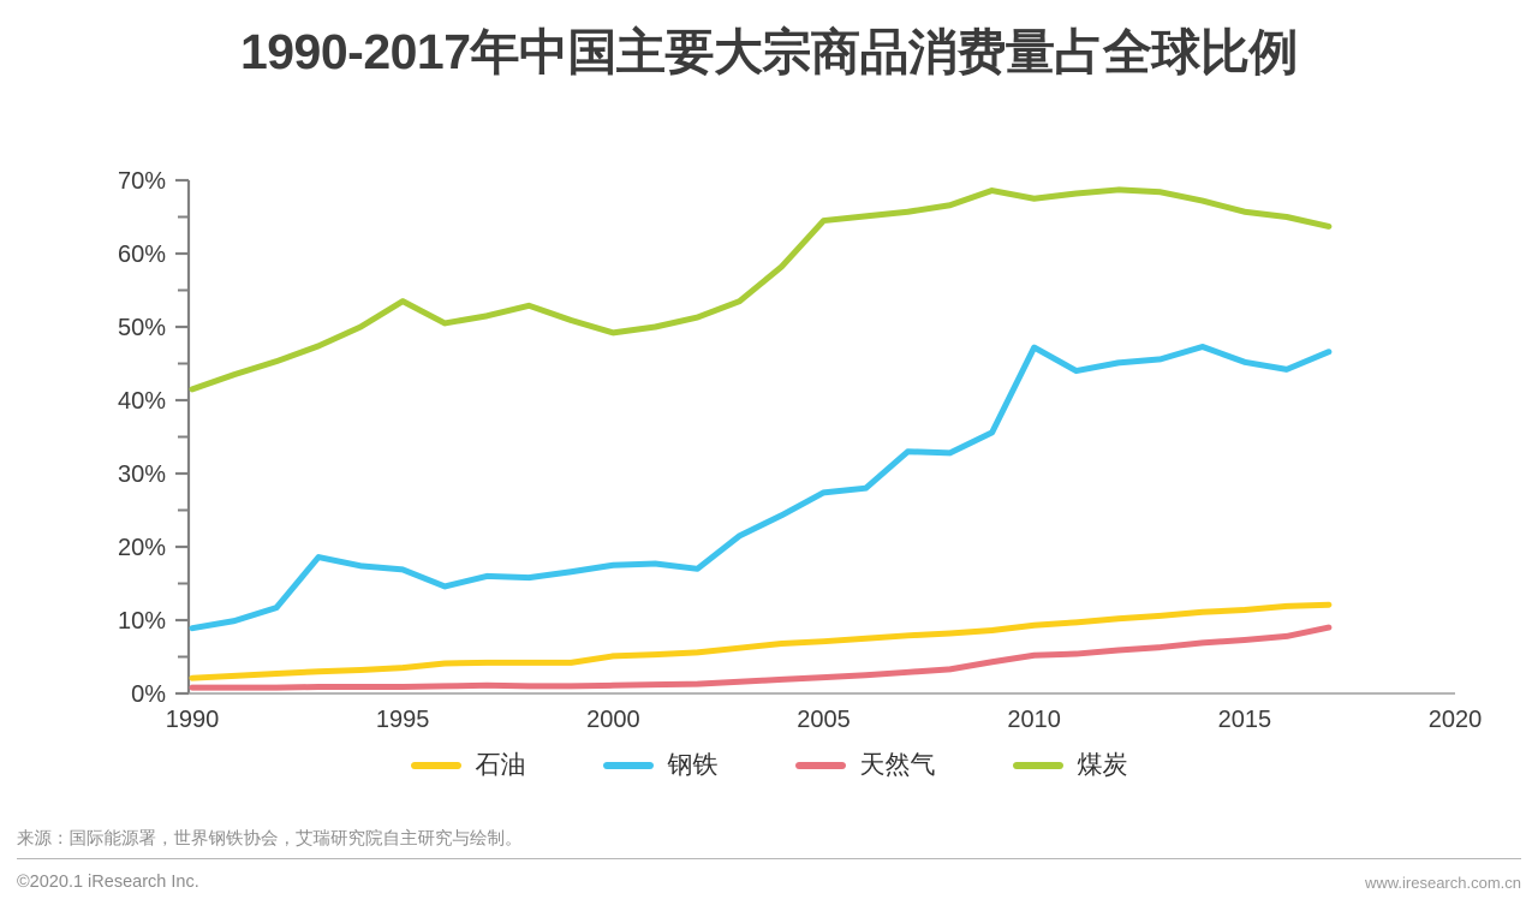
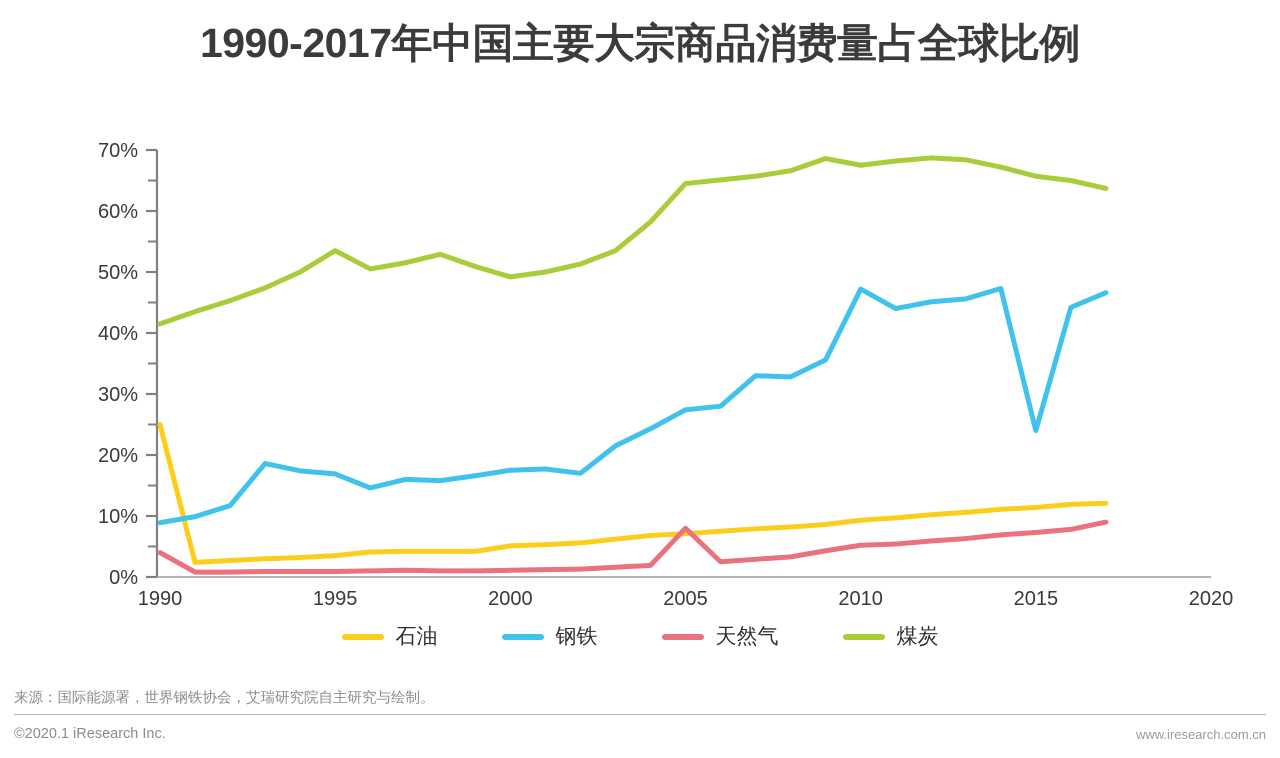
石油/1990: 2% -> 25%
天然气/1990: 1% -> 4%
天然气/2005: 2% -> 8%
钢铁/2015: 45% -> 24%
